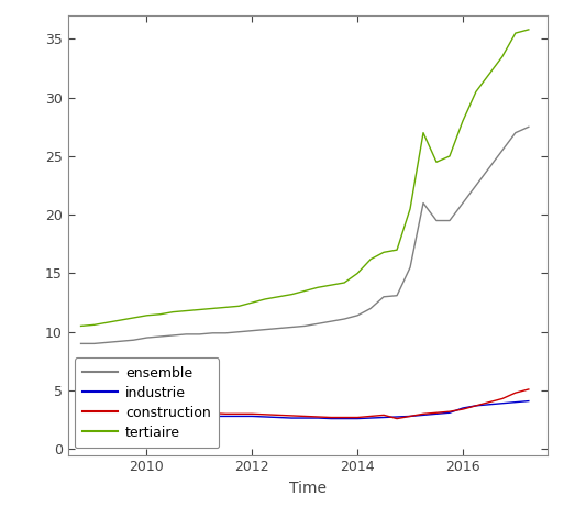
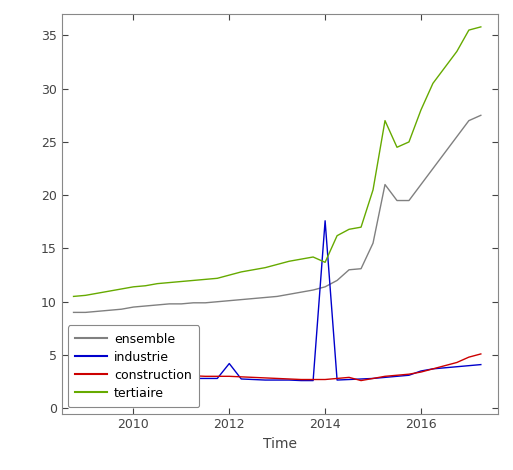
industrie/2012: 2.8 -> 4.2
industrie/2014: 2.6 -> 17.6
tertiaire/2014: 15.0 -> 13.7
